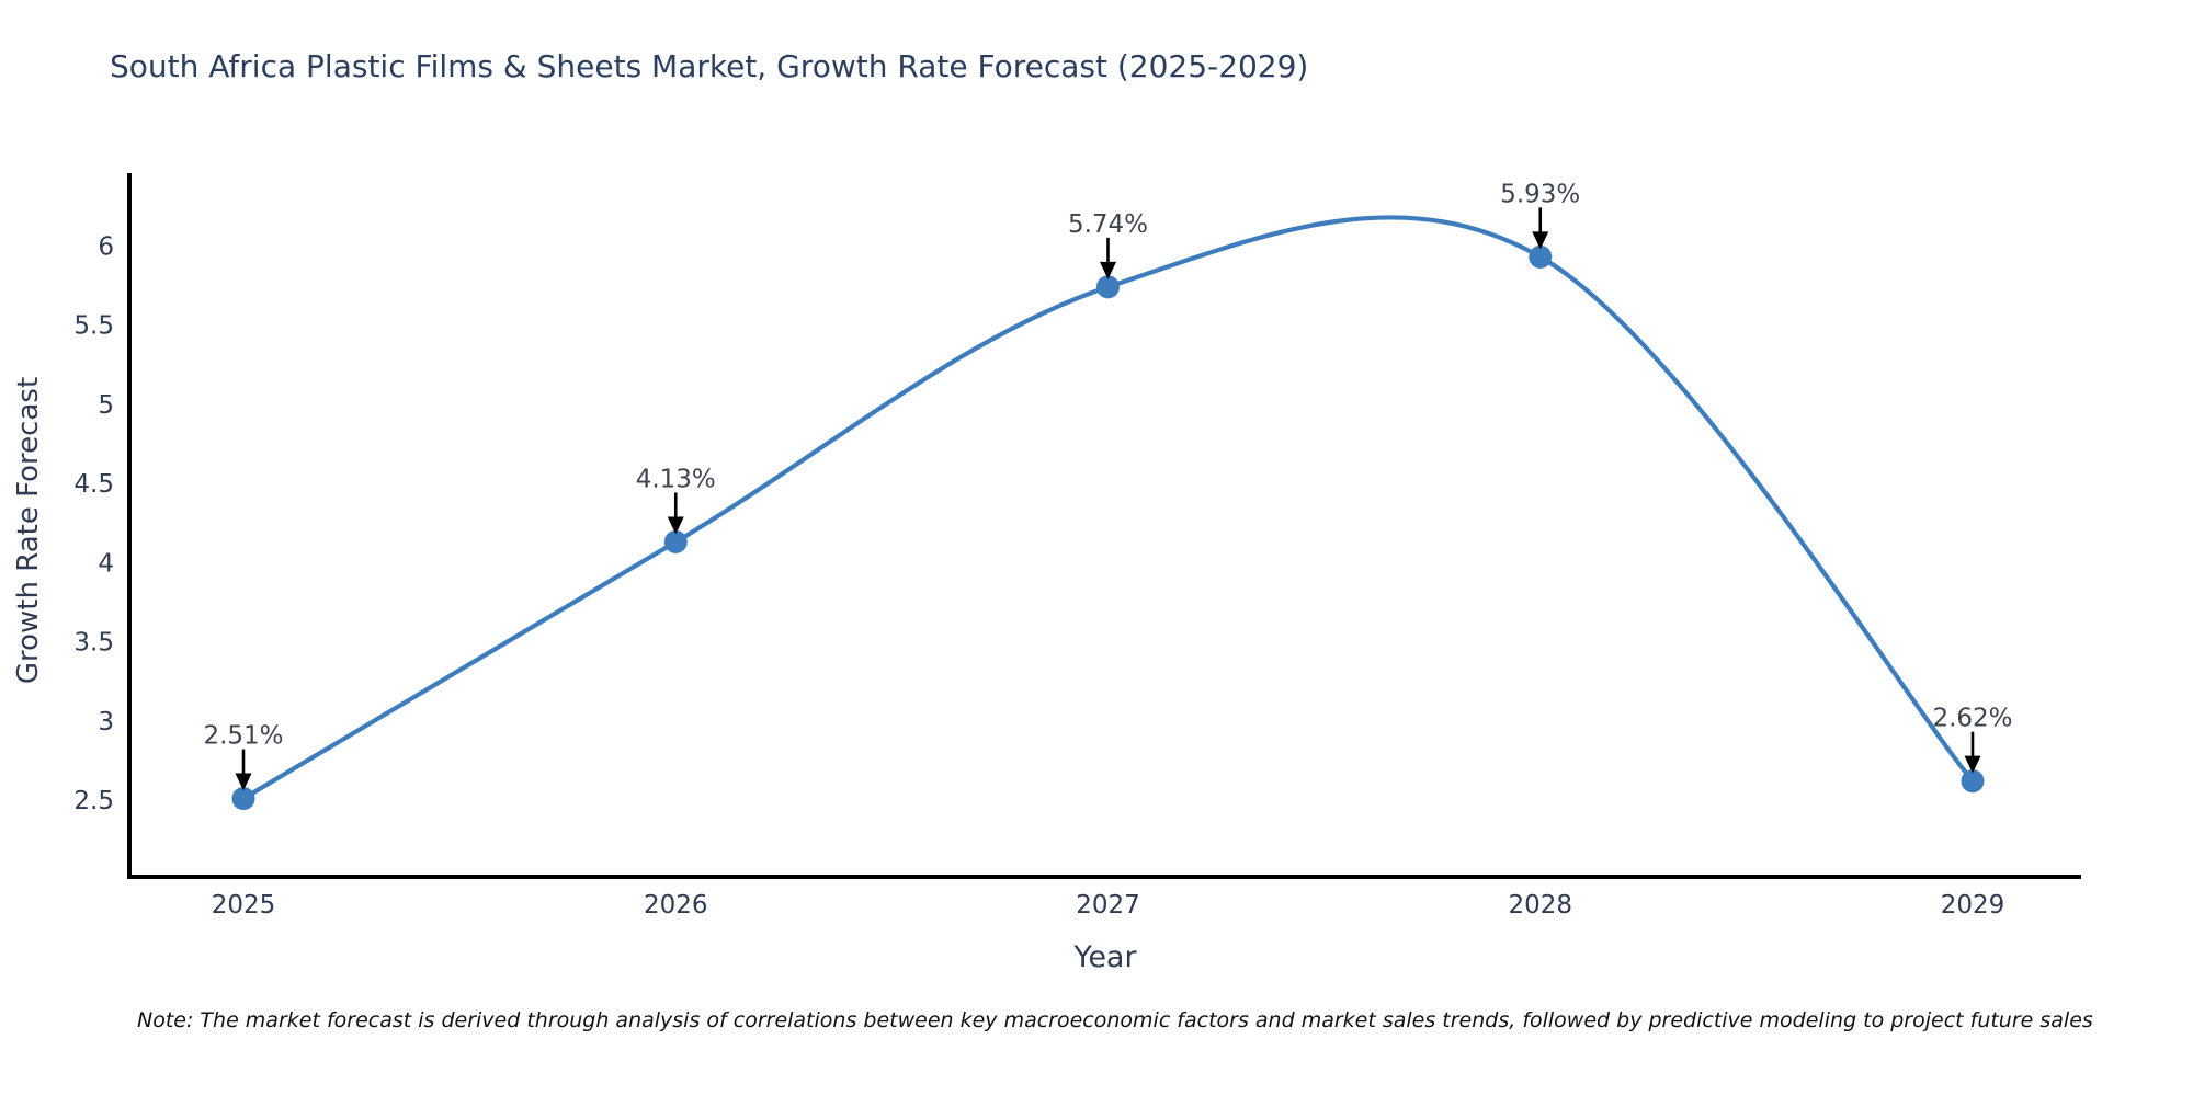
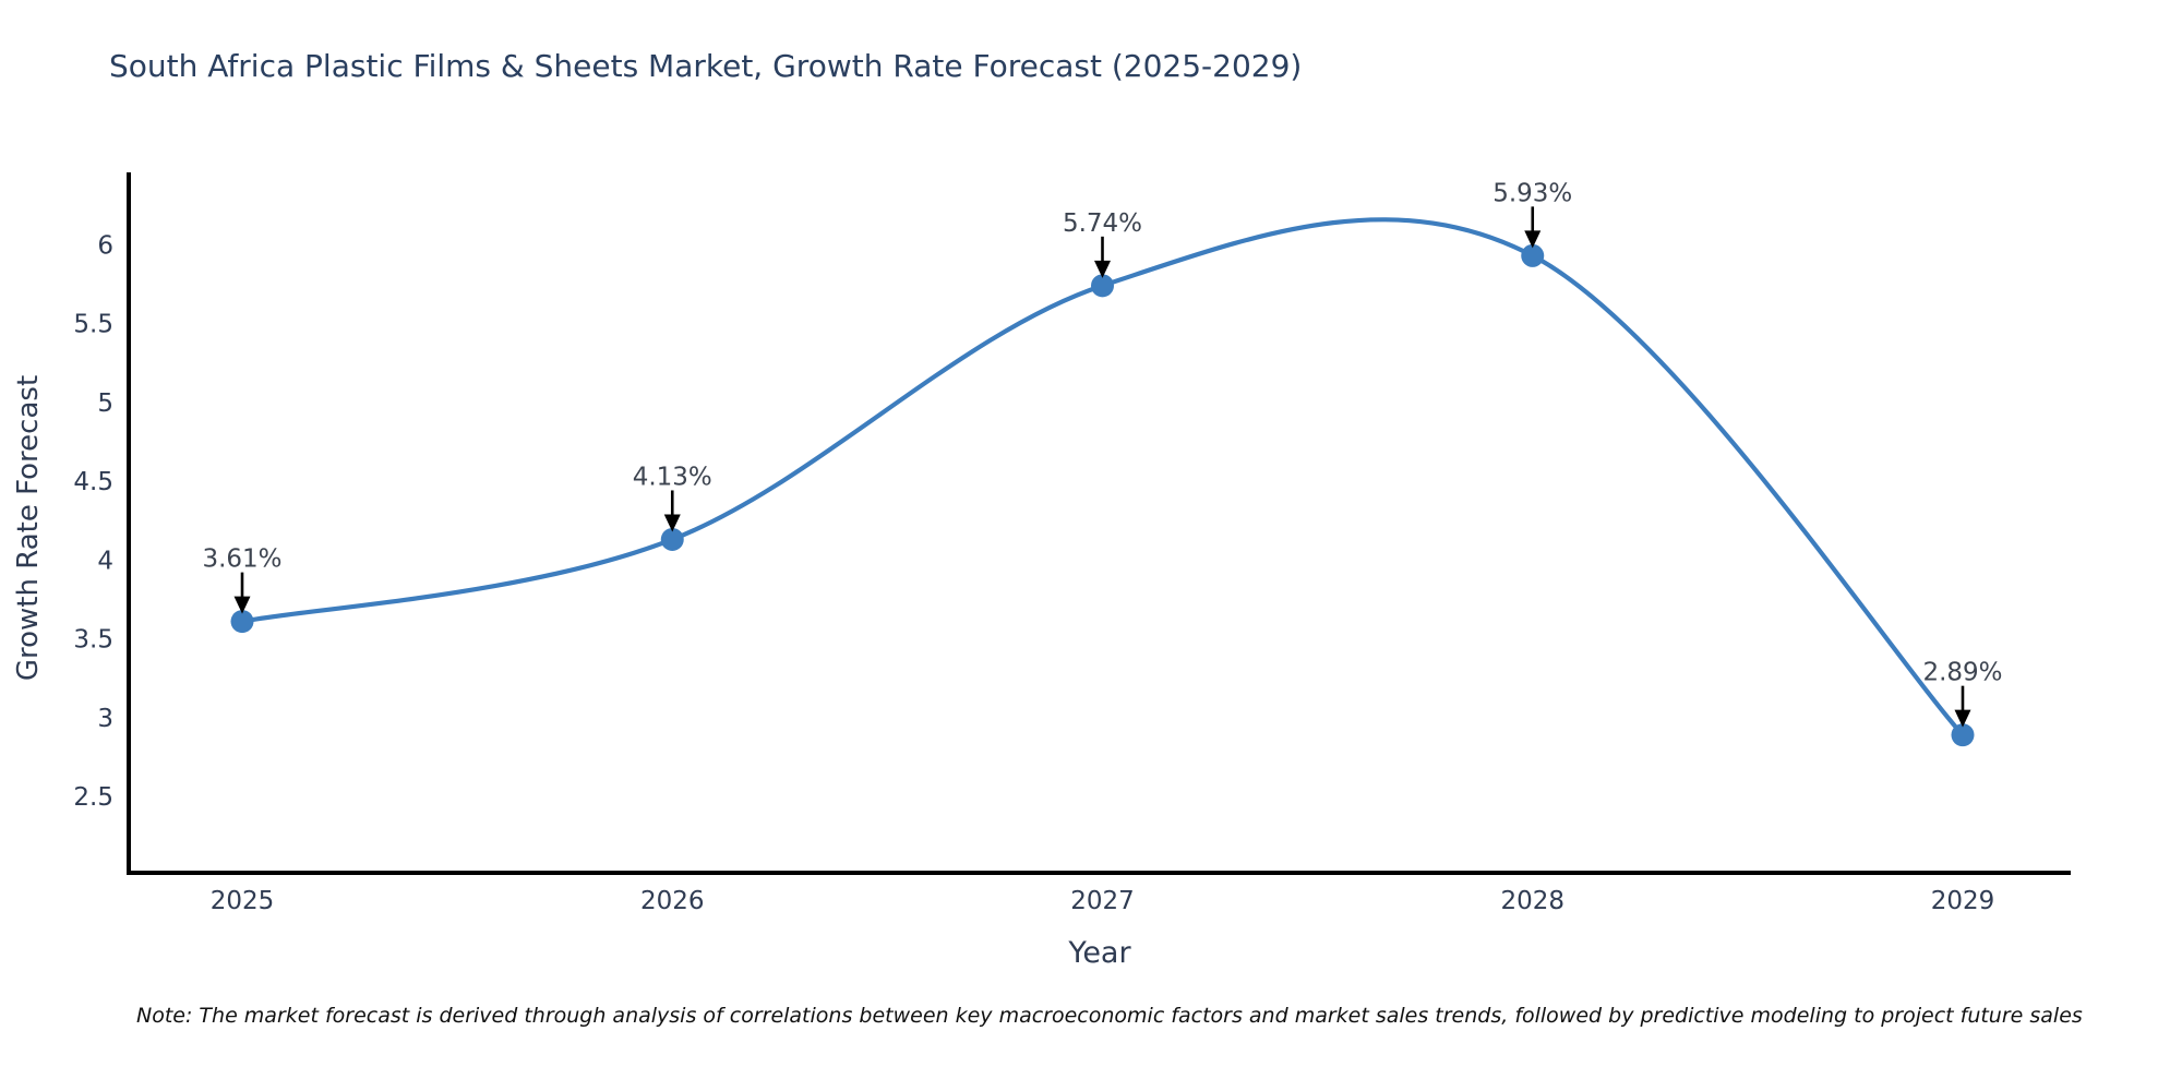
2025: 2.51% -> 3.61%
2029: 2.62% -> 2.89%
